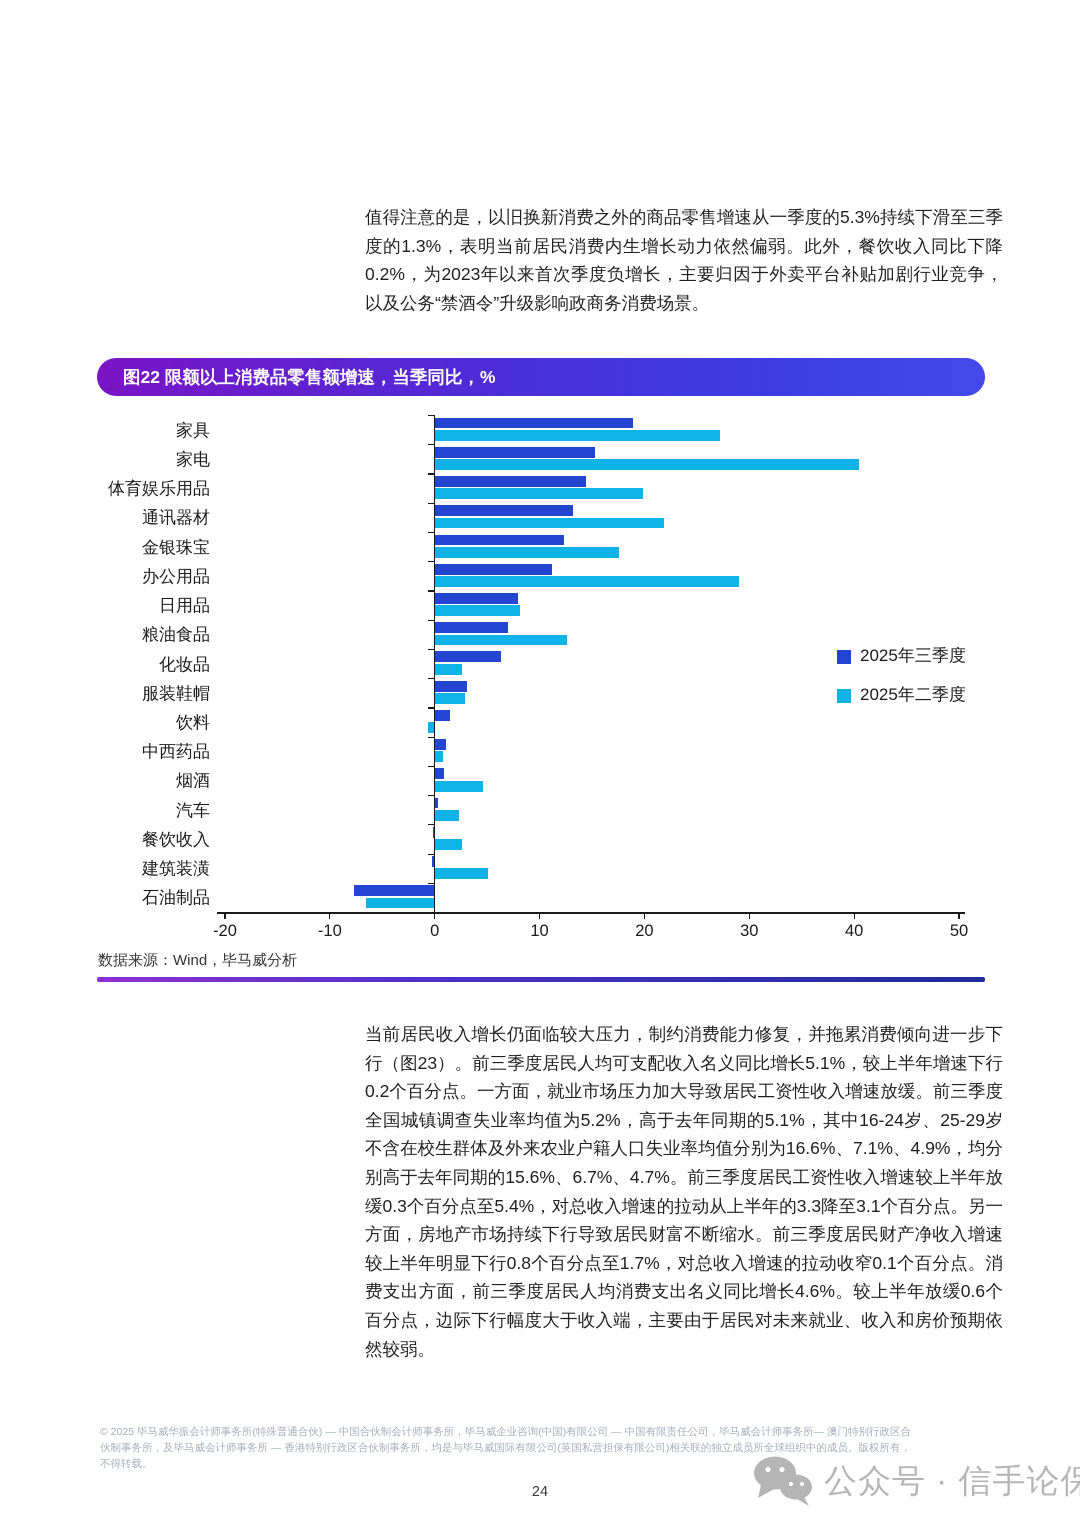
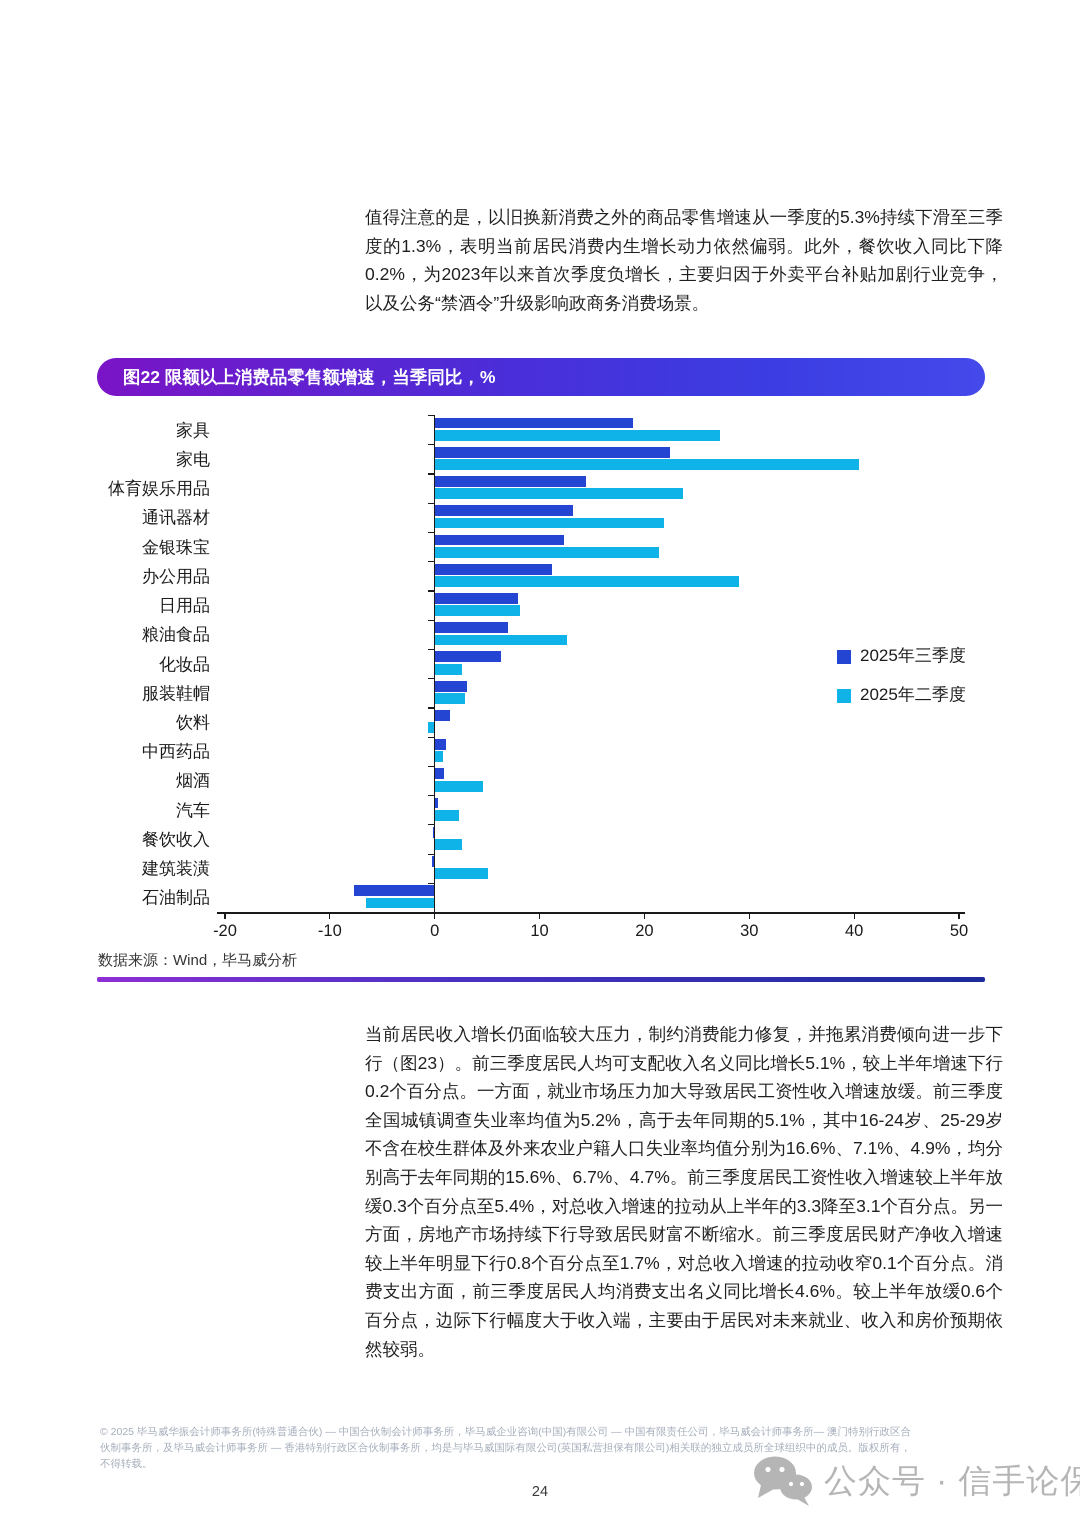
2025年三季度/家电: 15.3 -> 22.4
2025年二季度/体育娱乐用品: 19.9 -> 23.7
2025年二季度/金银珠宝: 17.6 -> 21.4
